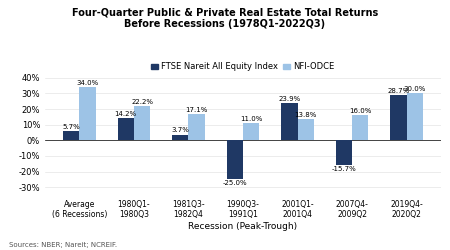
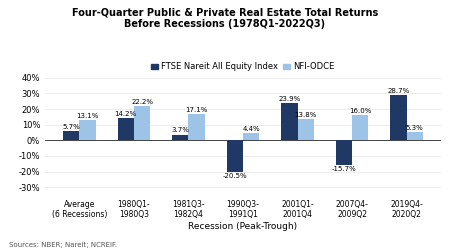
NFI-ODCE/Average (6 Recessions): 34% -> 13%
FTSE Nareit All Equity Index/1990Q3- 1991Q1: -25% -> -20%
NFI-ODCE/1990Q3- 1991Q1: 11% -> 4%
NFI-ODCE/2019Q4- 2020Q2: 30% -> 5%
